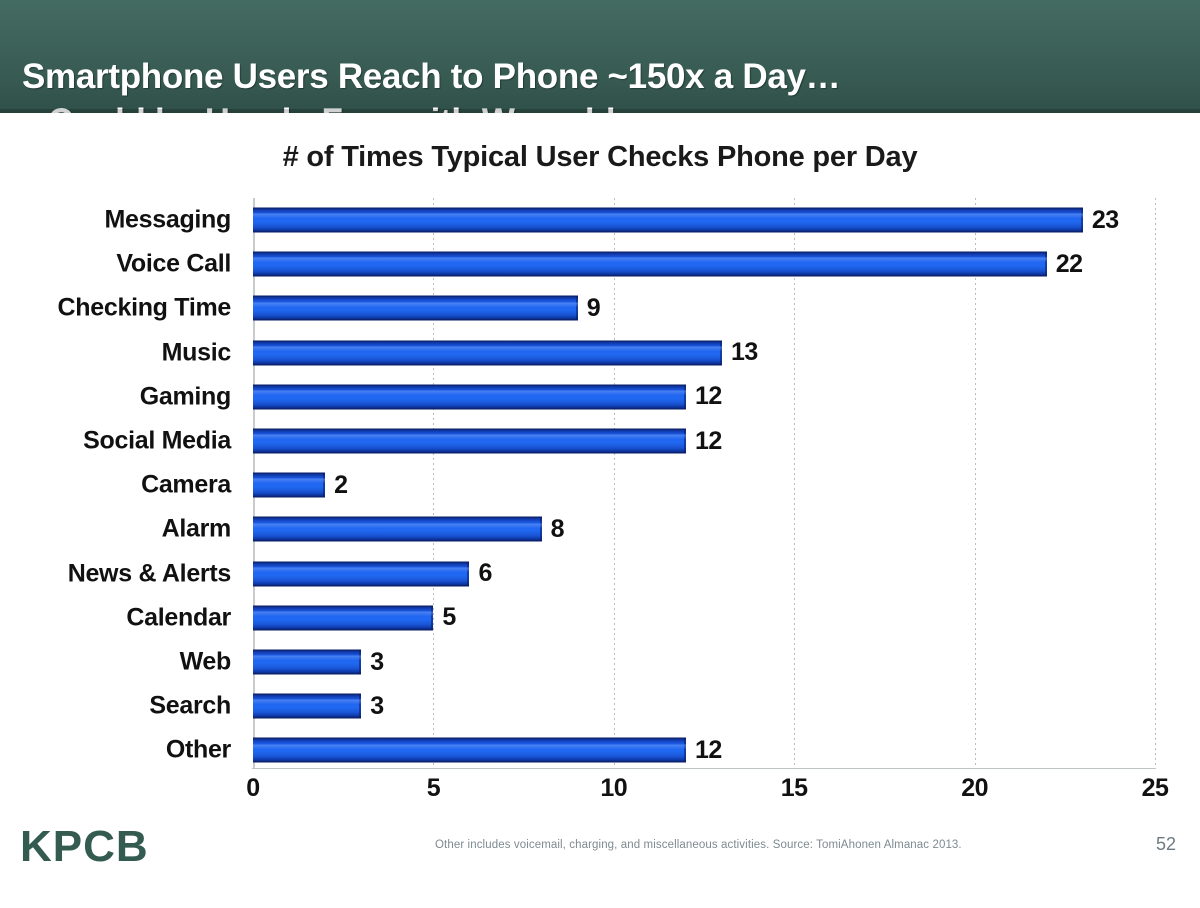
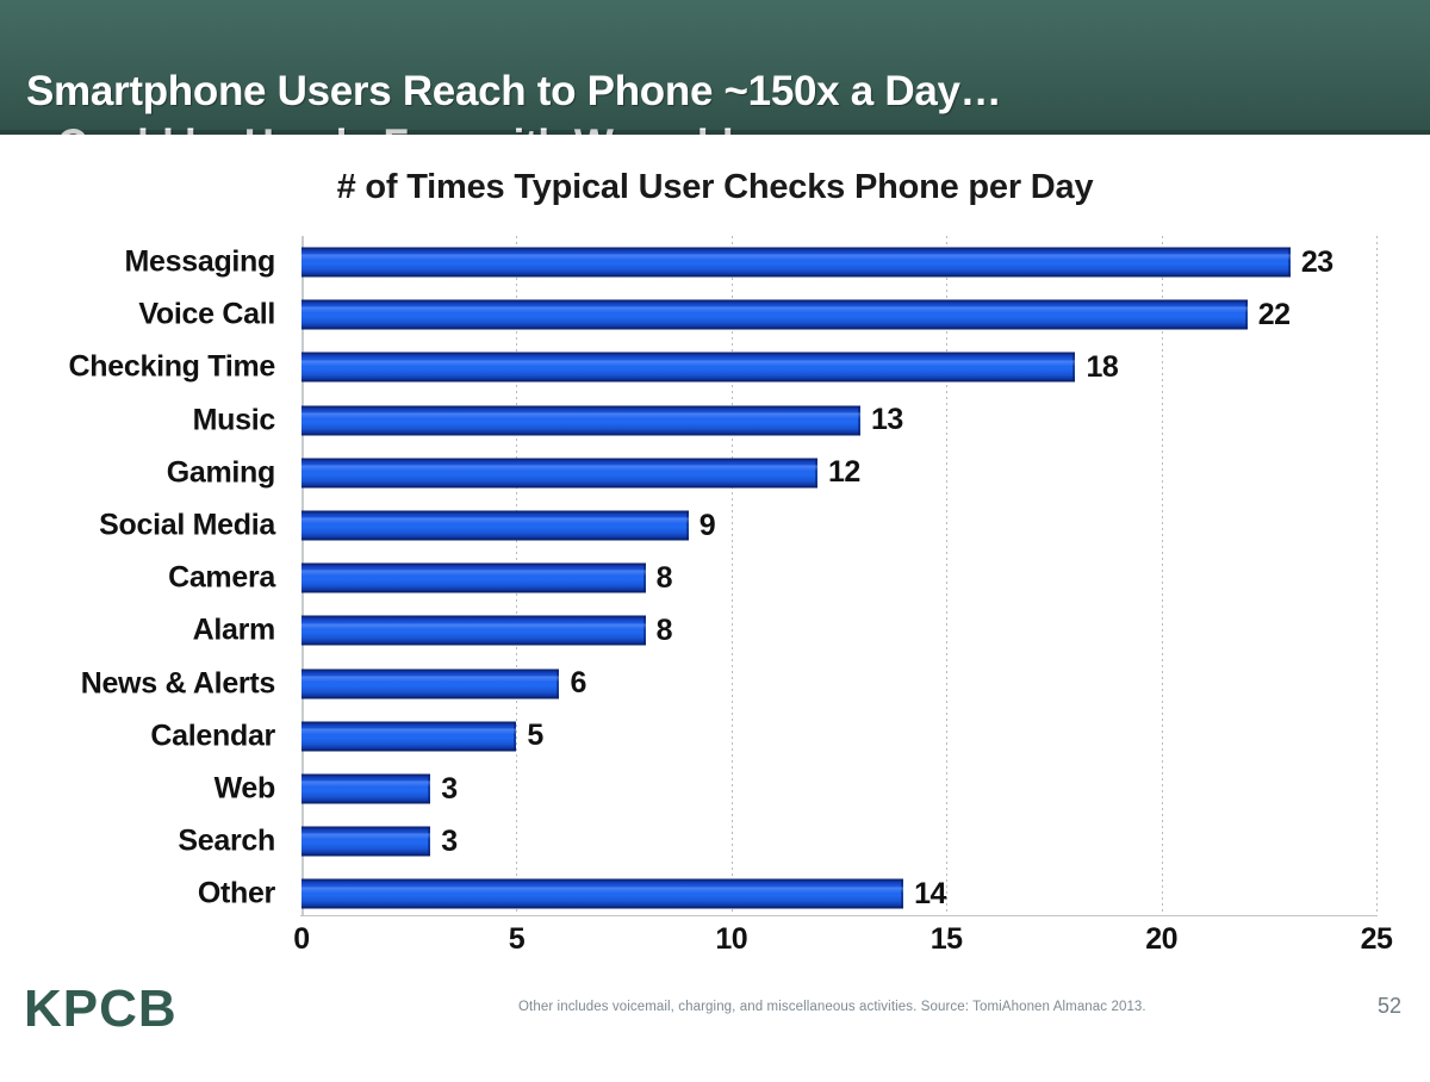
Checking Time: 9 -> 18
Social Media: 12 -> 9
Camera: 2 -> 8
Other: 12 -> 14
